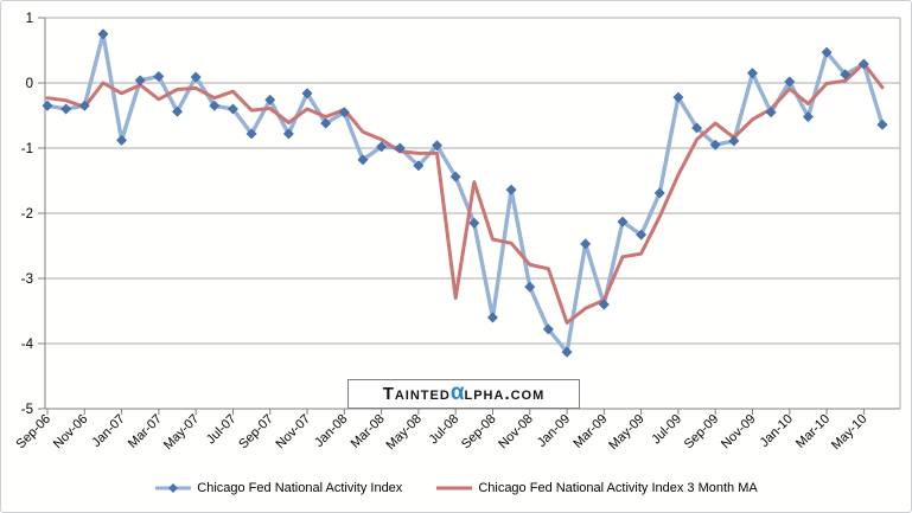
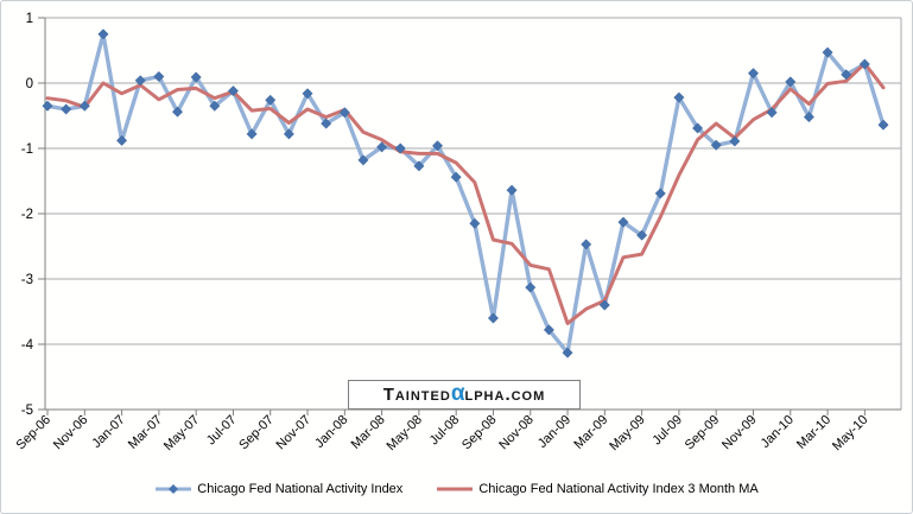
Chicago Fed National Activity Index/Jul-07: -0.4 -> -0.1
Chicago Fed National Activity Index 3 Month MA/Jul-08: -3.3 -> -1.2
